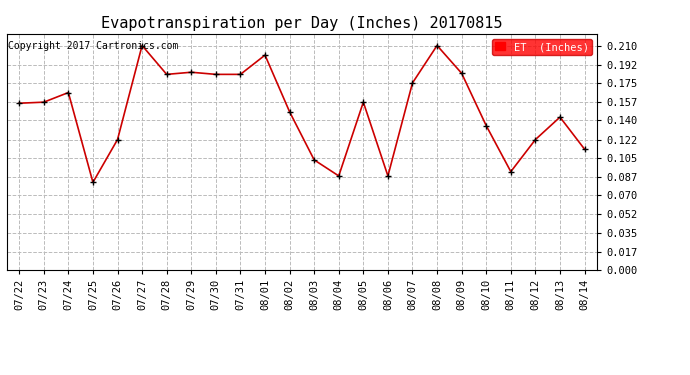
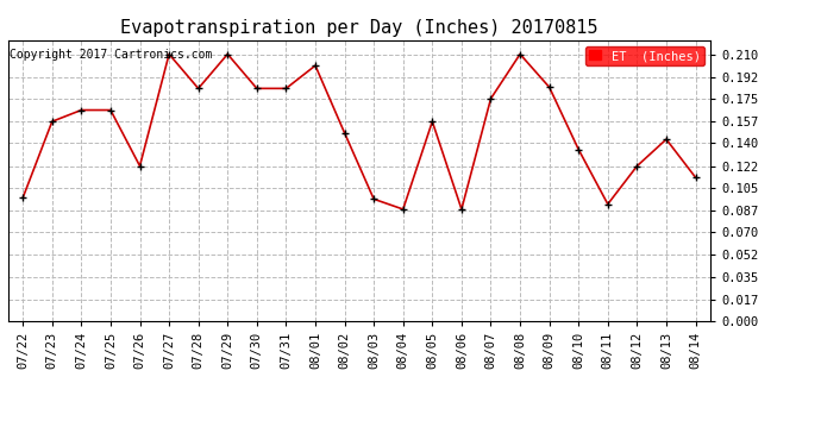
07/22: 0.156 -> 0.097
07/25: 0.082 -> 0.166
07/29: 0.185 -> 0.210
08/03: 0.103 -> 0.096
